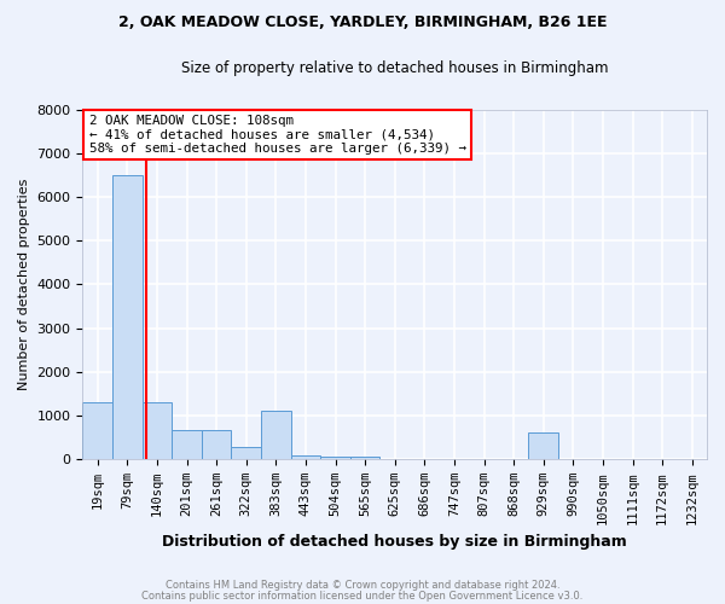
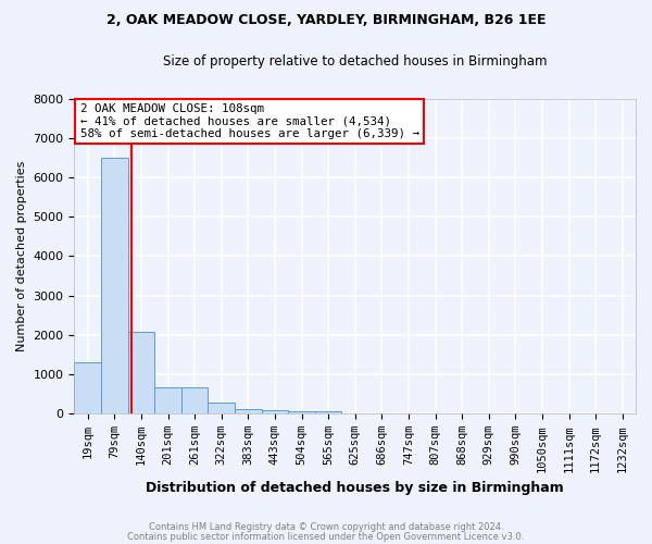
140sqm: 1300 -> 2080
383sqm: 1100 -> 120
929sqm: 600 -> 0
